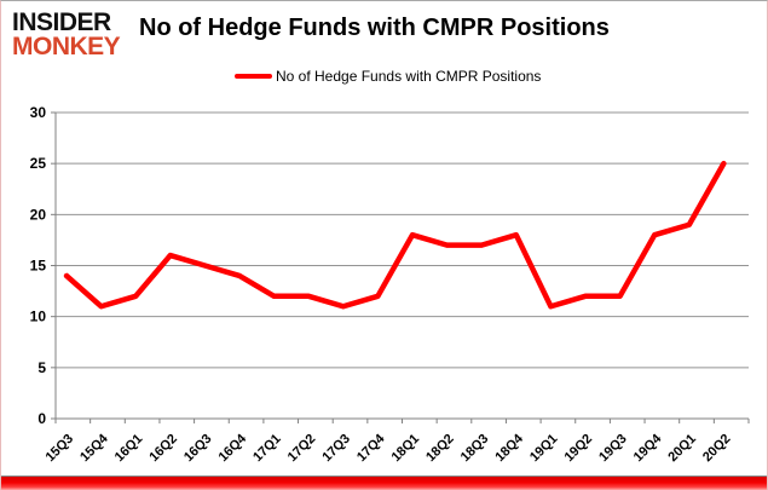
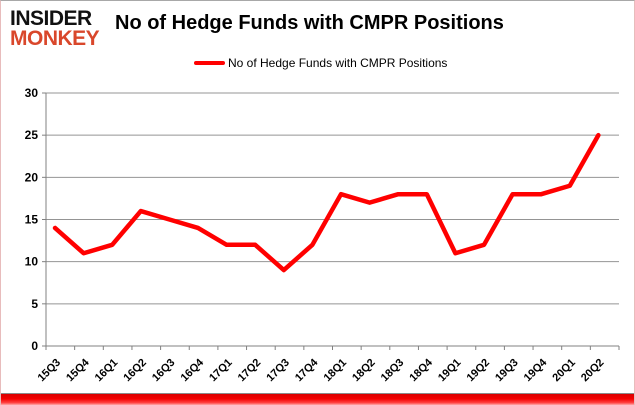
17Q3: 11 -> 9
18Q3: 17 -> 18
19Q3: 12 -> 18
